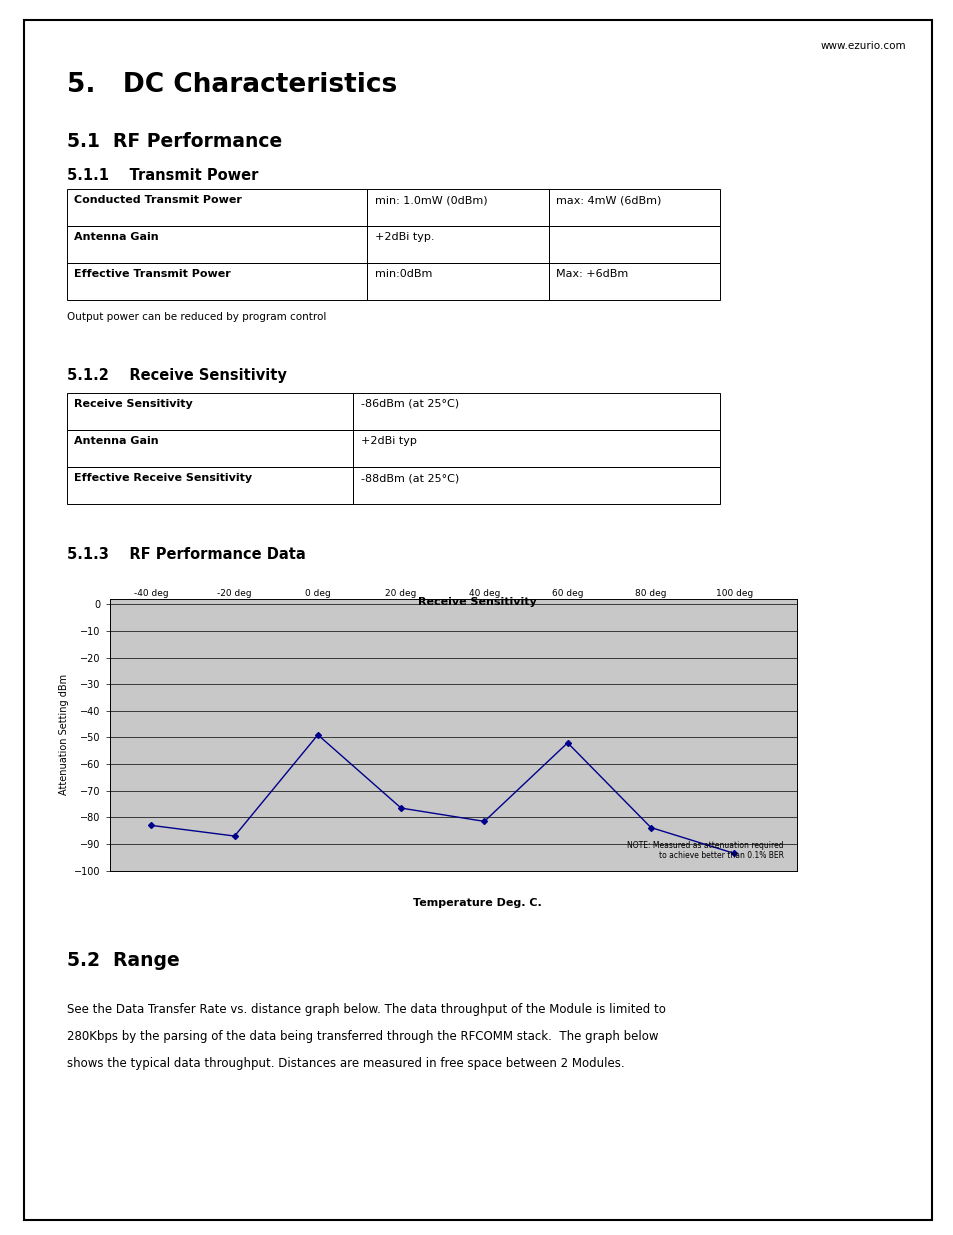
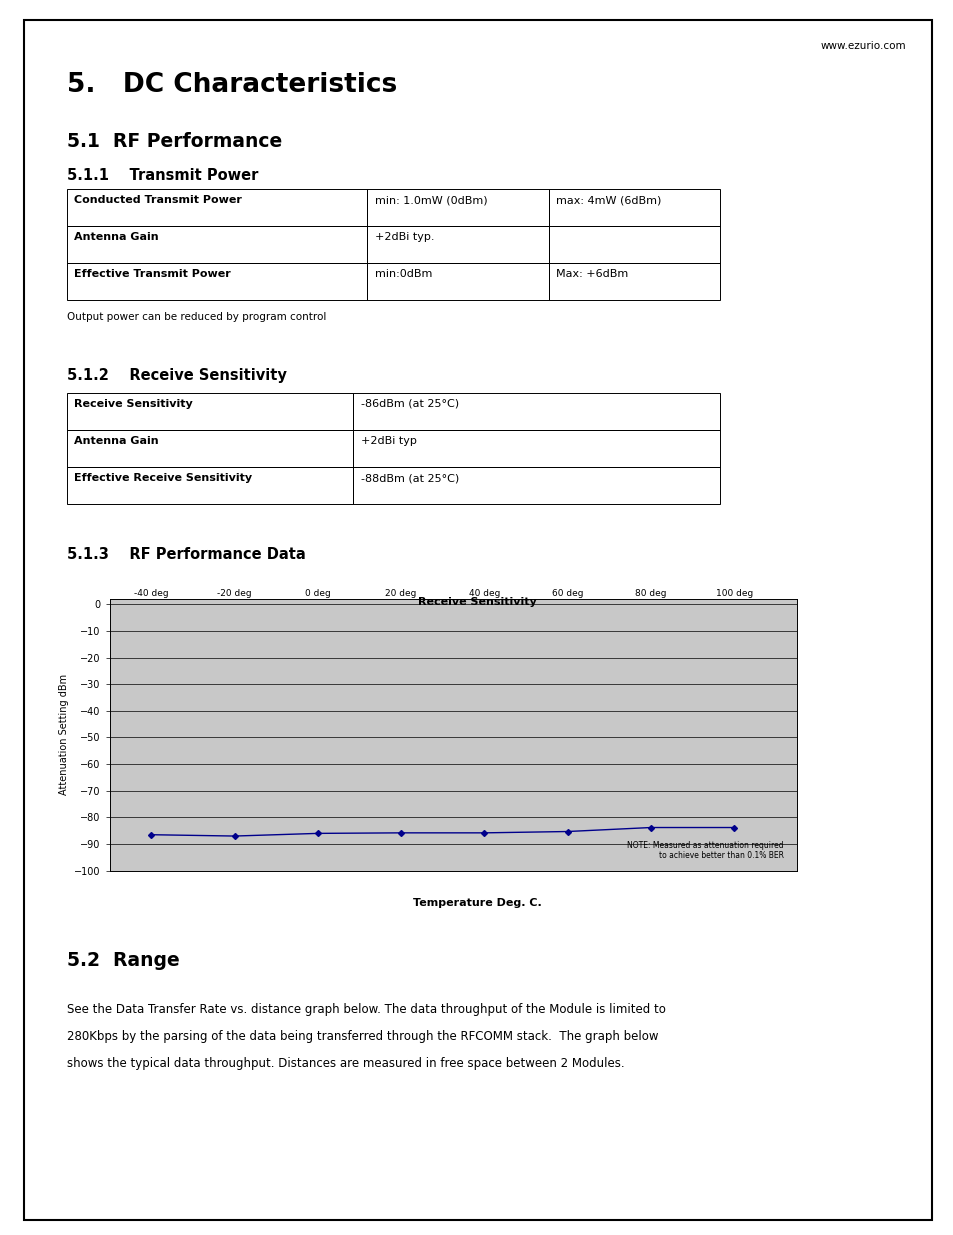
-40 deg: -83.0 -> -86.5
0 deg: -49.0 -> -86.0
20 deg: -76.5 -> -85.8
40 deg: -81.5 -> -85.8
60 deg: -52.0 -> -85.3
100 deg: -93.5 -> -83.8
